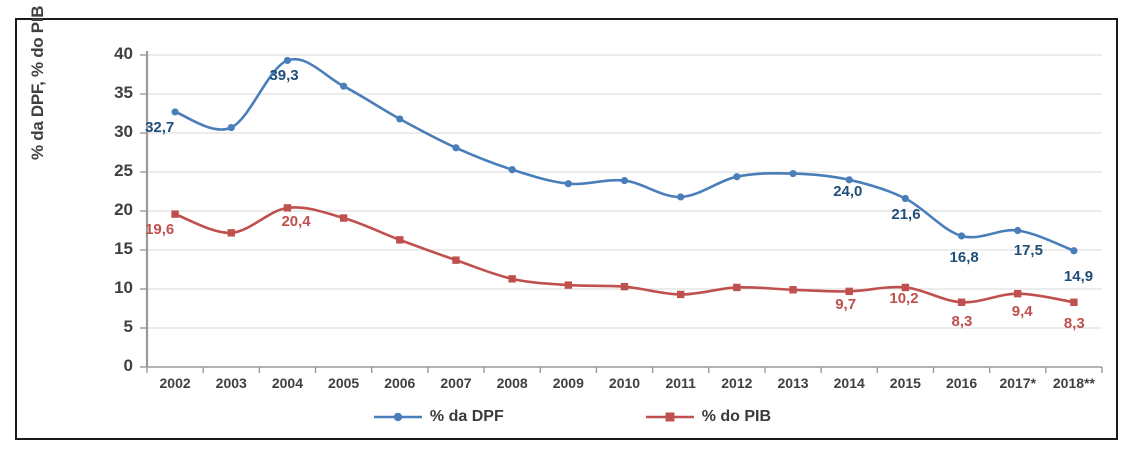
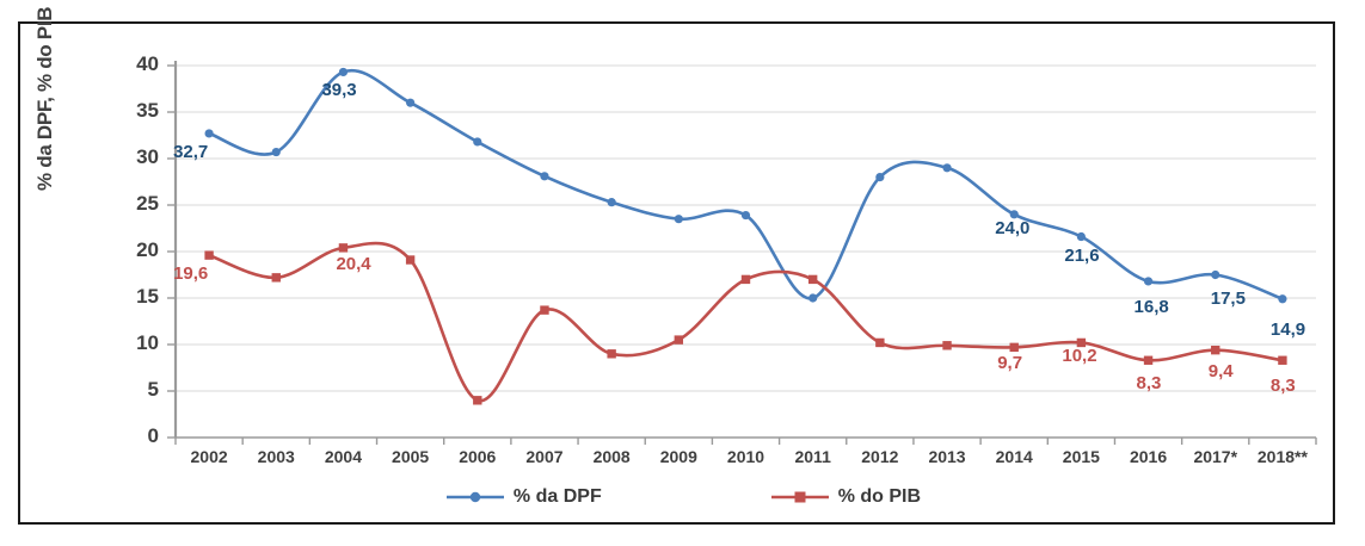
% do PIB/2006: 16 -> 4
% do PIB/2008: 11 -> 9
% do PIB/2010: 10 -> 17
% da DPF/2011: 22 -> 15
% do PIB/2011: 9 -> 17
% da DPF/2012: 24 -> 28
% da DPF/2013: 25 -> 29
